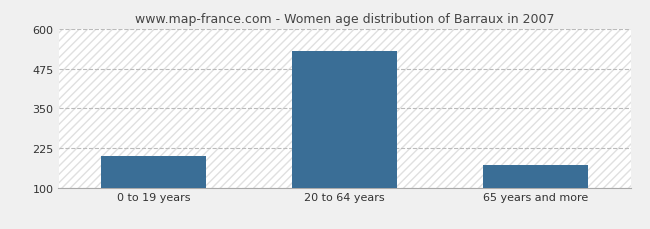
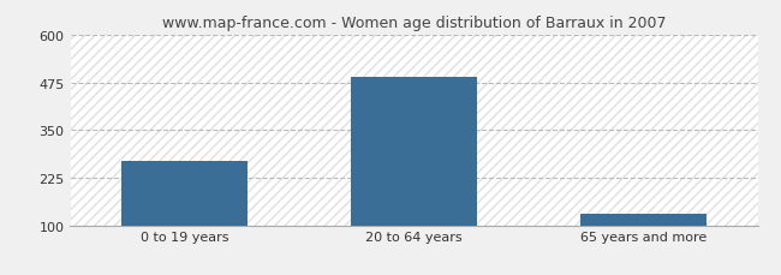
0 to 19 years: 200 -> 270
20 to 64 years: 530 -> 490
65 years and more: 170 -> 130
